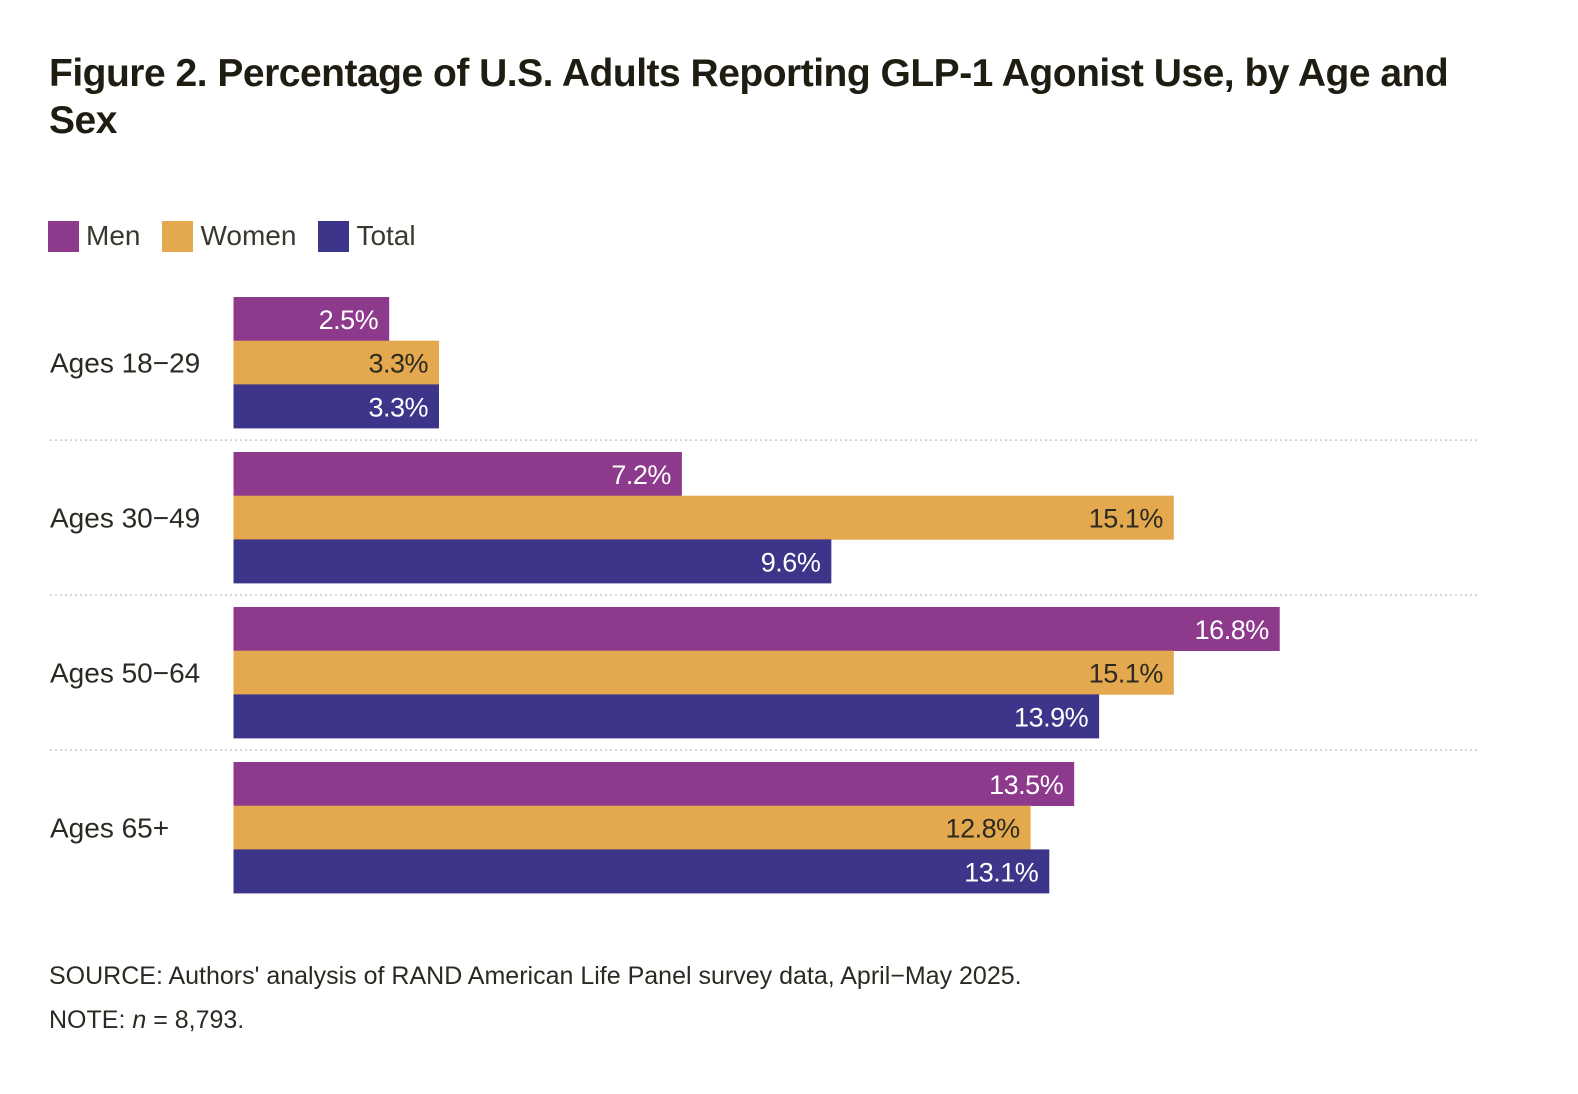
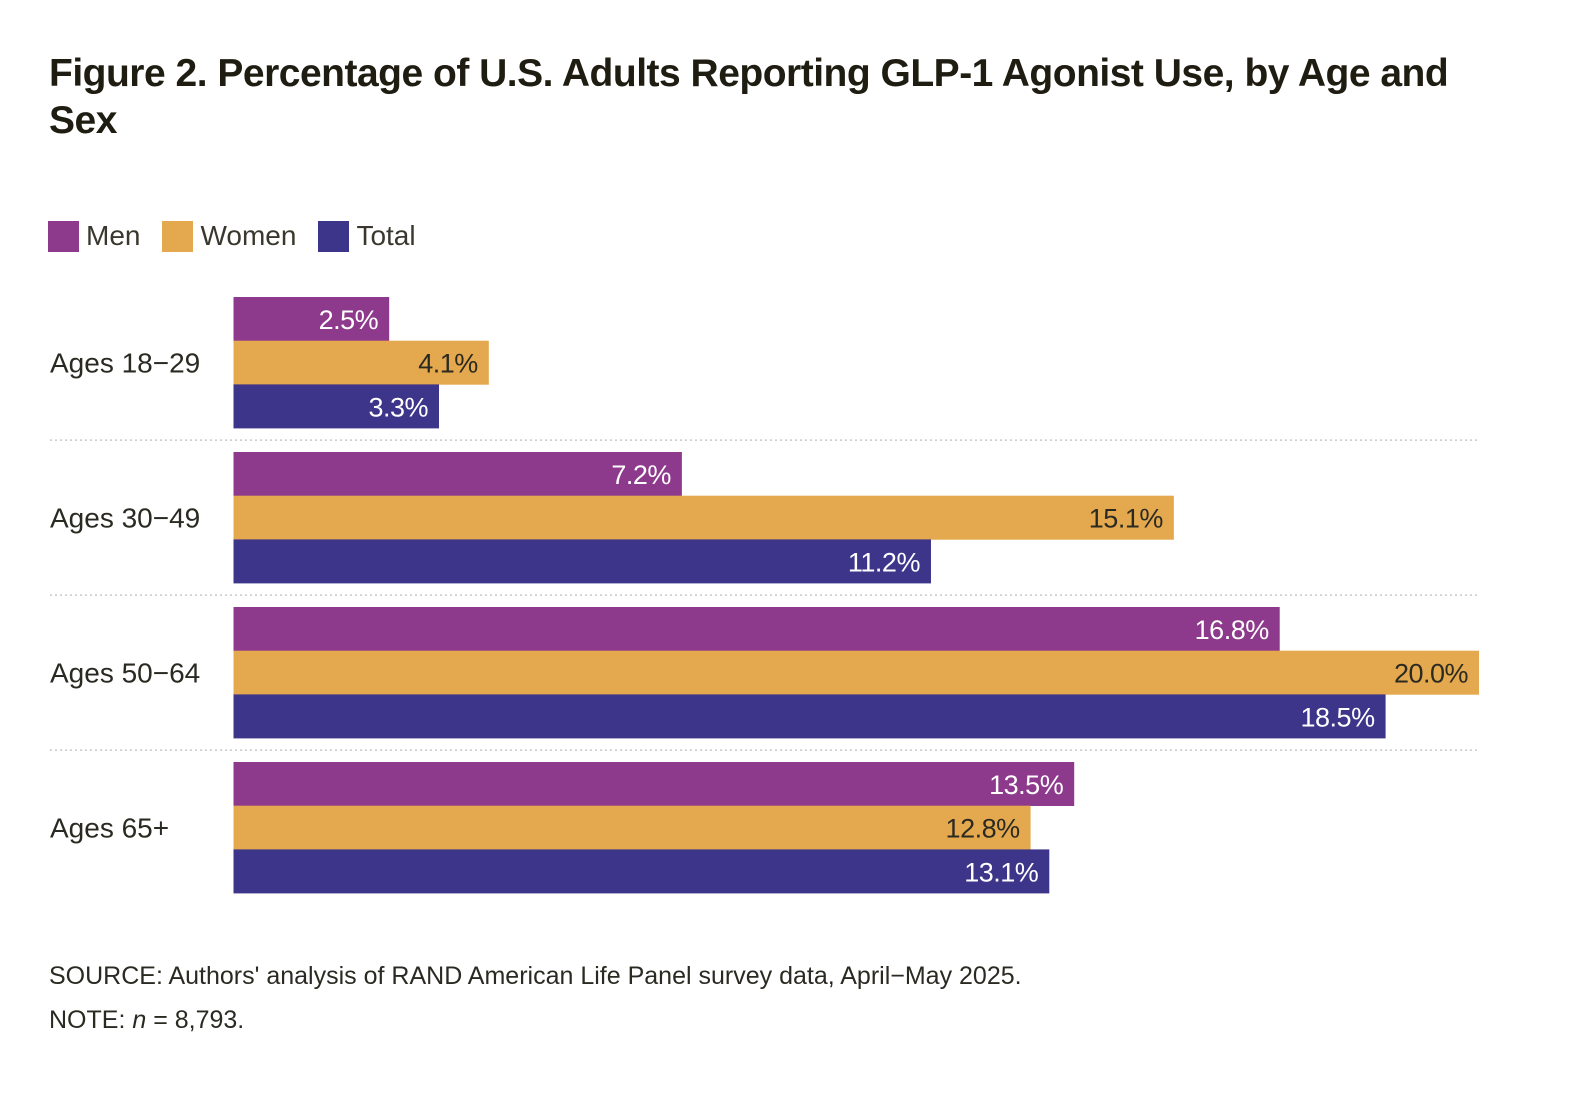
Women/Ages 18−29: 3.3% -> 4.1%
Total/Ages 30−49: 9.6% -> 11.2%
Women/Ages 50−64: 15.1% -> 20.0%
Total/Ages 50−64: 13.9% -> 18.5%
